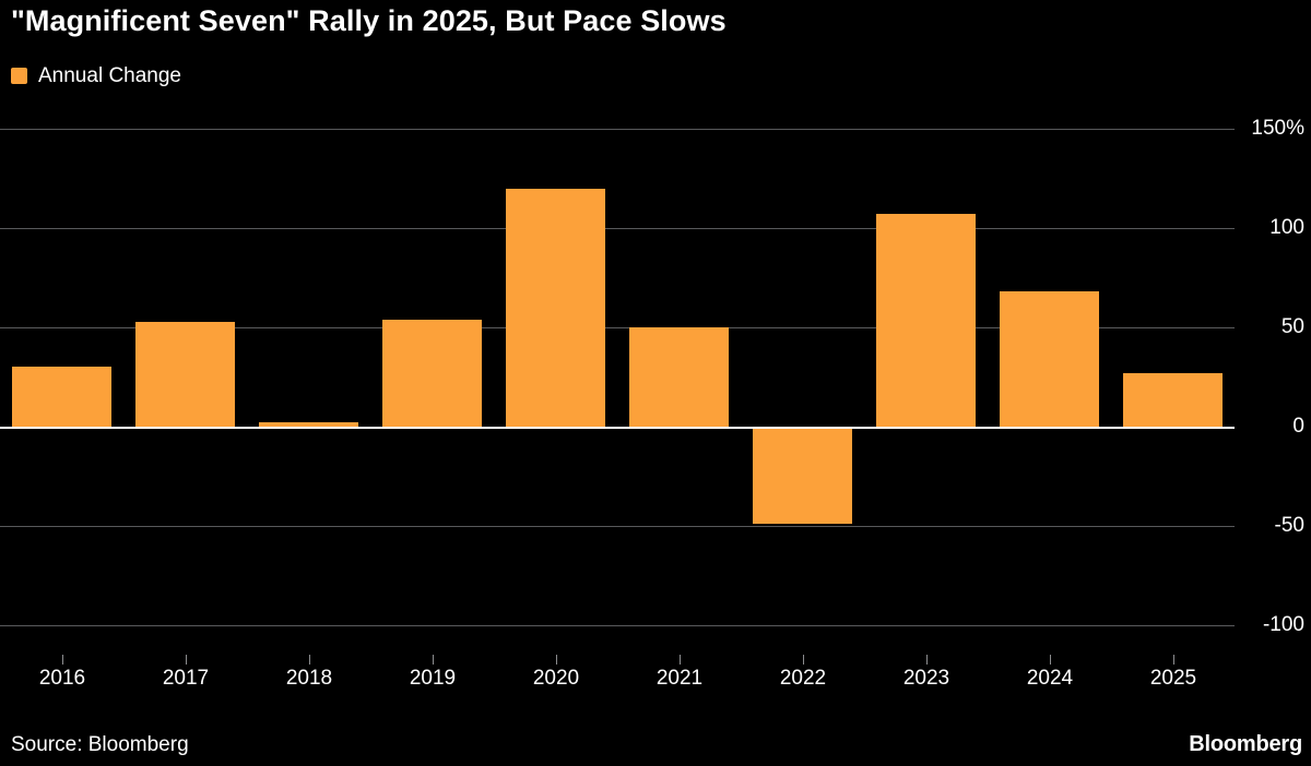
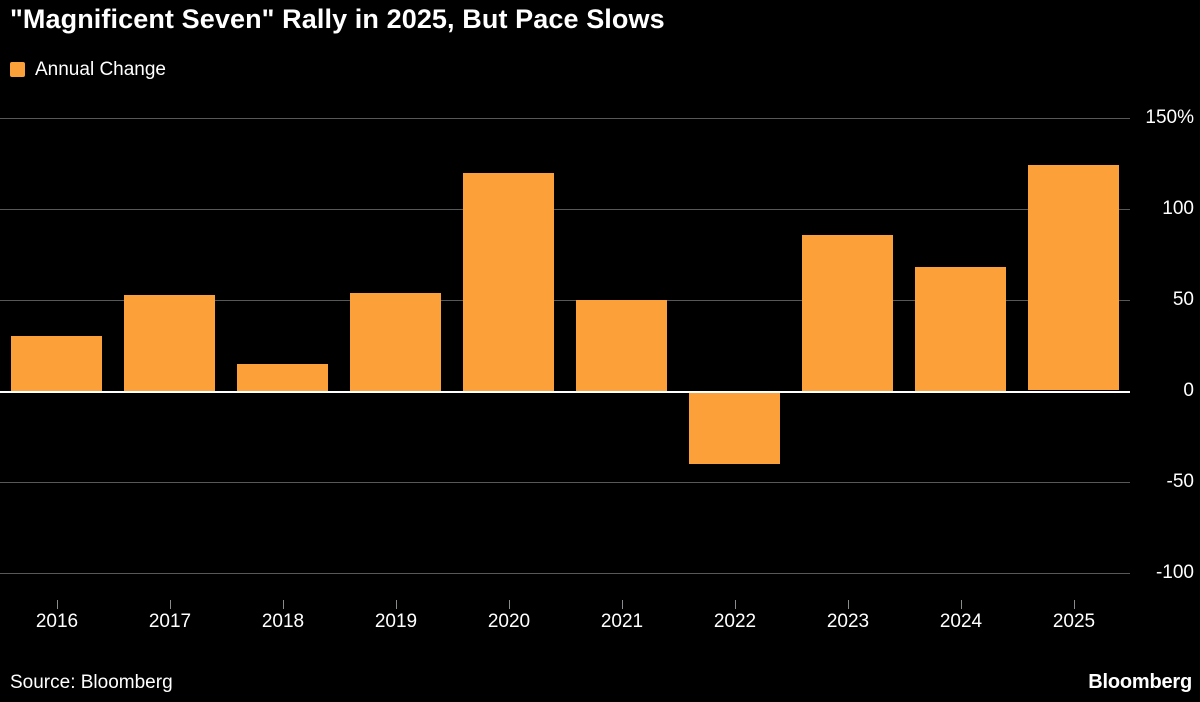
2018: 2% -> 15%
2022: -49% -> -40%
2023: 107% -> 86%
2025: 27% -> 124%
